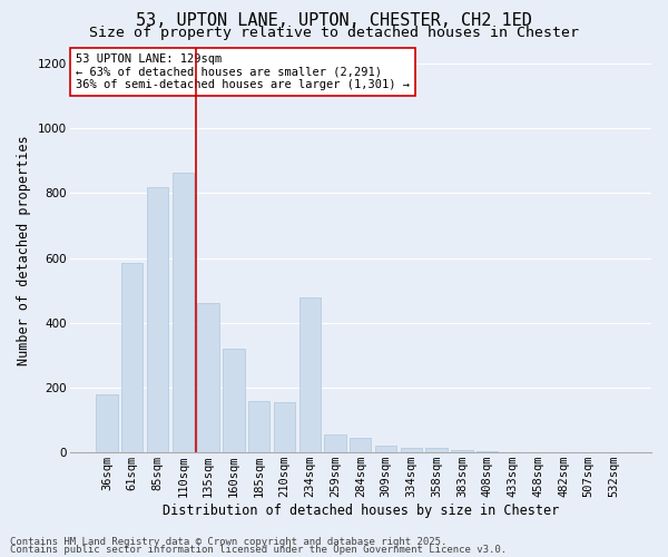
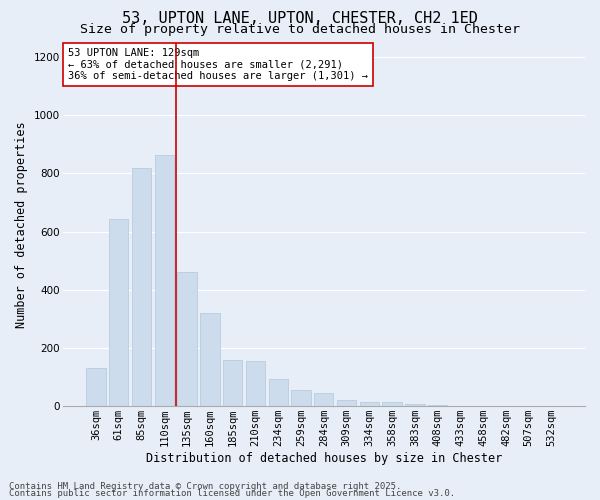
36sqm: 180 -> 130
61sqm: 585 -> 645
234sqm: 480 -> 95
